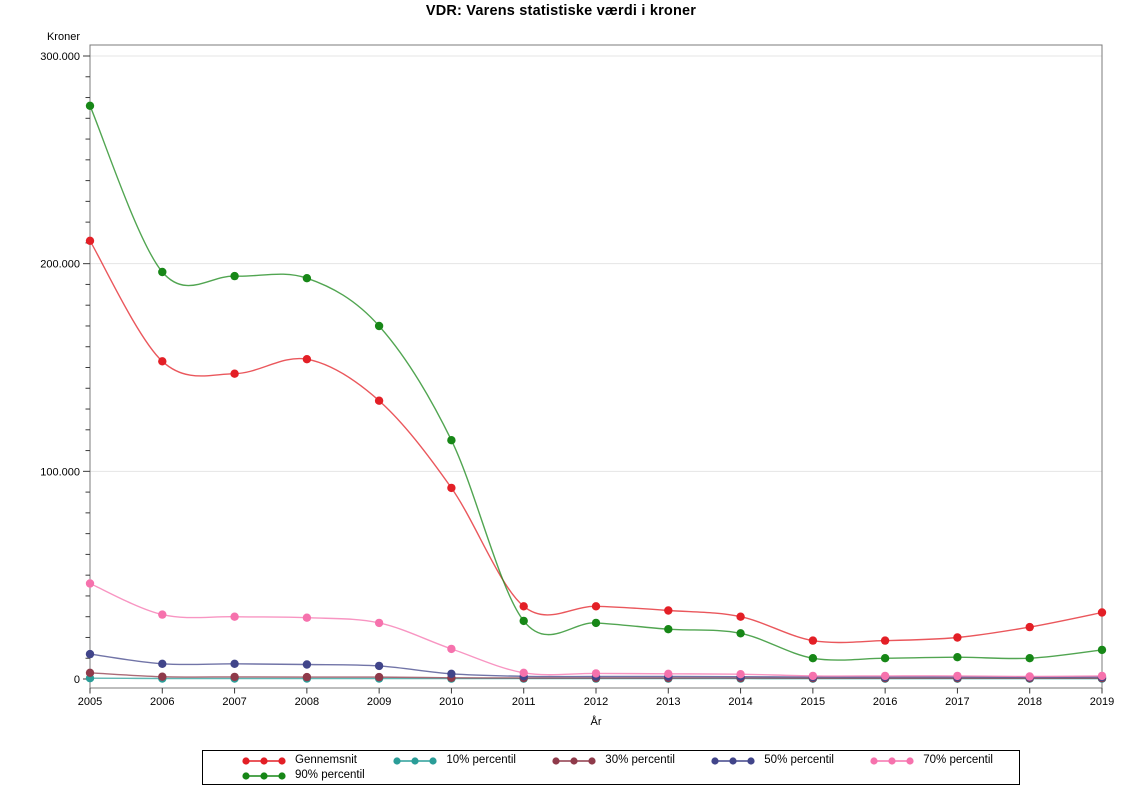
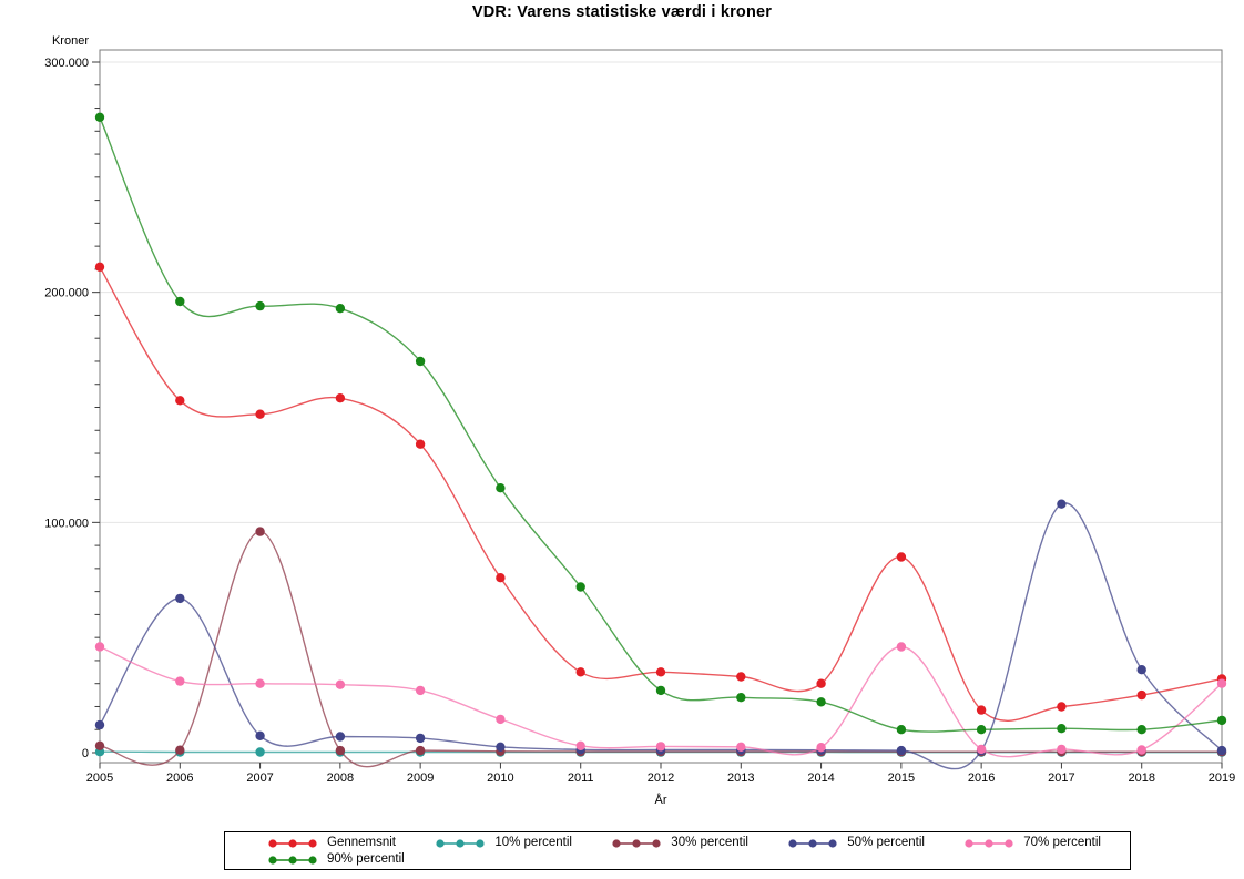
50% percentil/2006: 7000 -> 67000
30% percentil/2007: 1000 -> 96000
Gennemsnit/2010: 92000 -> 76000
90% percentil/2011: 28000 -> 72000
Gennemsnit/2015: 18000 -> 85000
70% percentil/2015: 2000 -> 46000
50% percentil/2017: 1000 -> 108000
50% percentil/2018: 1000 -> 36000
70% percentil/2019: 2000 -> 30000
